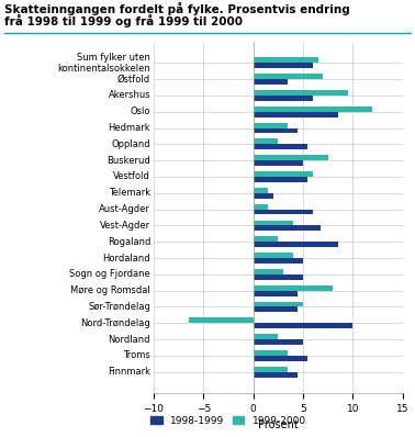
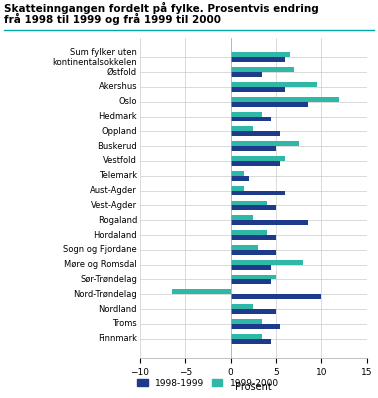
1998-1999/Vest-Agder: 6.8 -> 5.0
